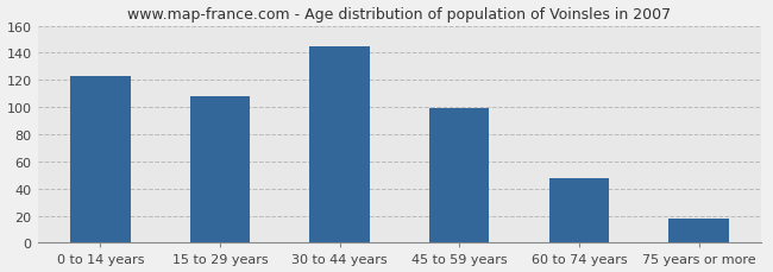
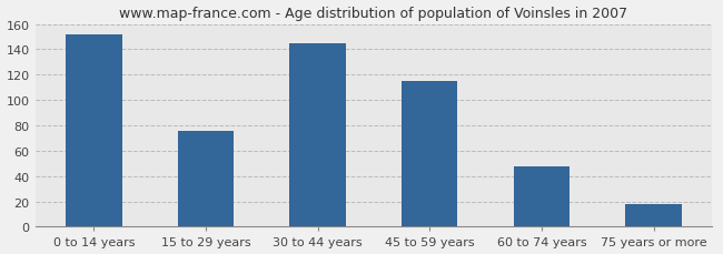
0 to 14 years: 123 -> 152
15 to 29 years: 108 -> 76
45 to 59 years: 99 -> 115
